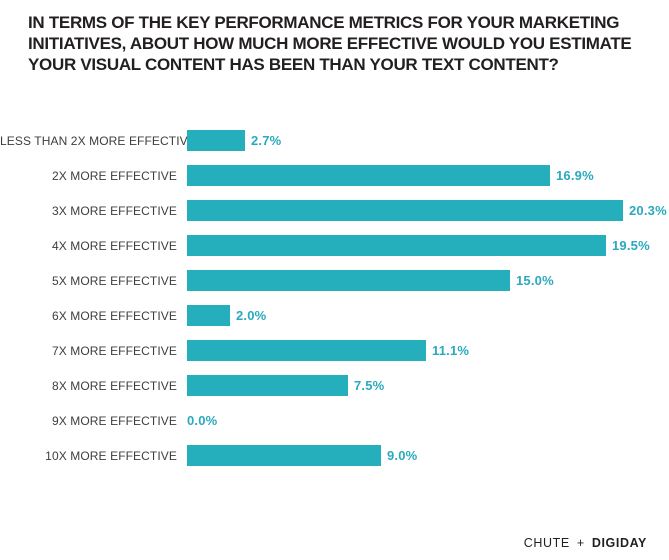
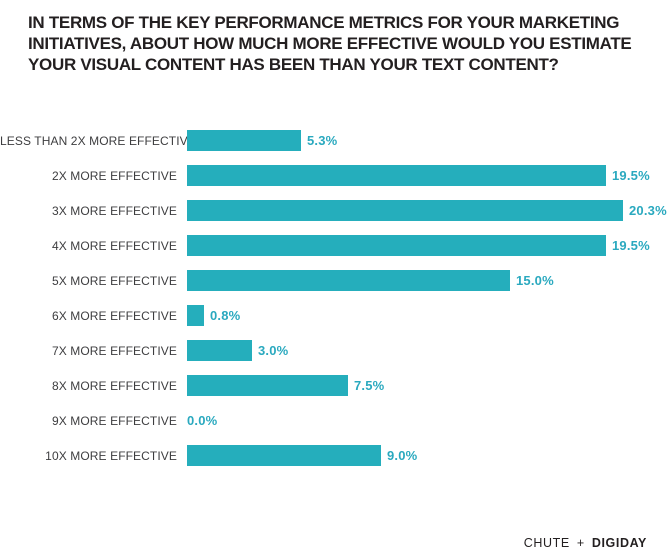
LESS THAN 2X MORE EFFECTIVE: 2.7% -> 5.3%
2X MORE EFFECTIVE: 16.9% -> 19.5%
6X MORE EFFECTIVE: 2.0% -> 0.8%
7X MORE EFFECTIVE: 11.1% -> 3.0%
